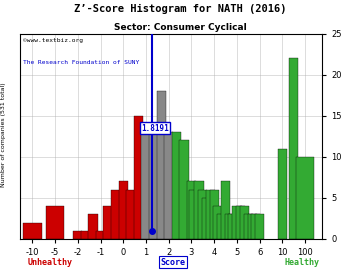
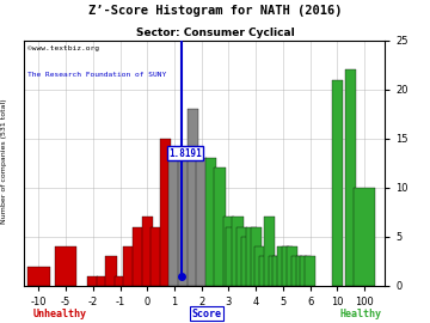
10: 11 -> 21
